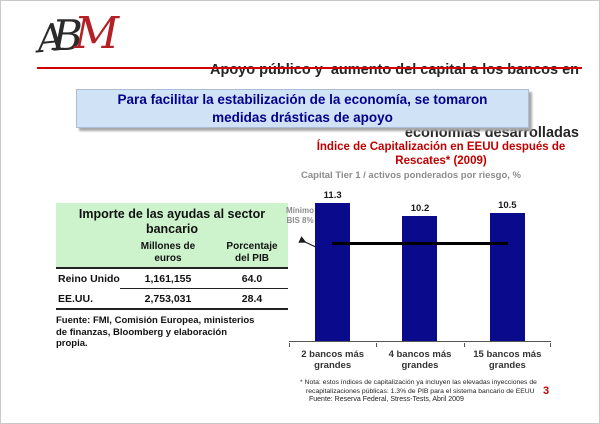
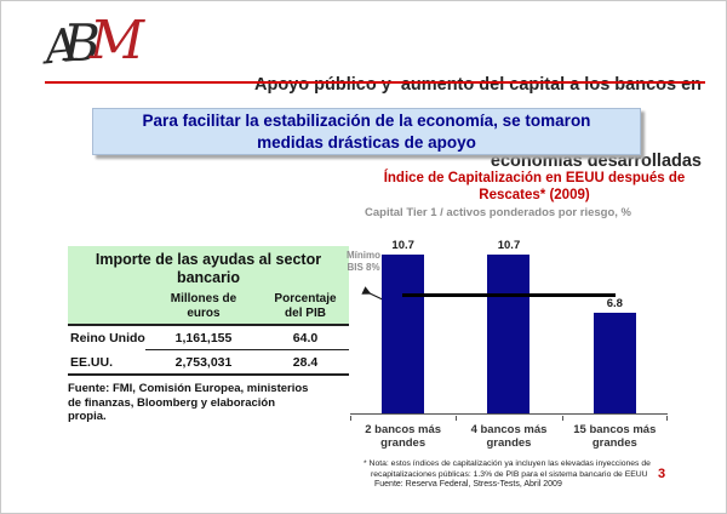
2 bancos más grandes: 11.3 -> 10.7
4 bancos más grandes: 10.2 -> 10.7
15 bancos más grandes: 10.5 -> 6.8
